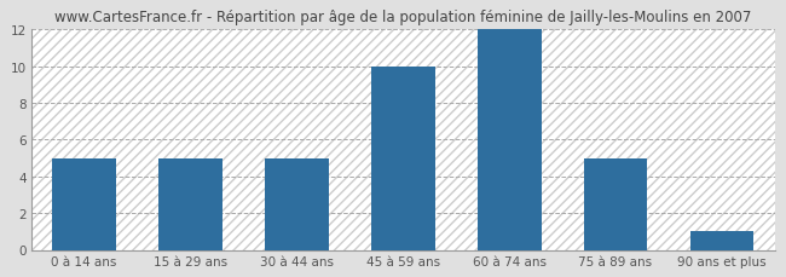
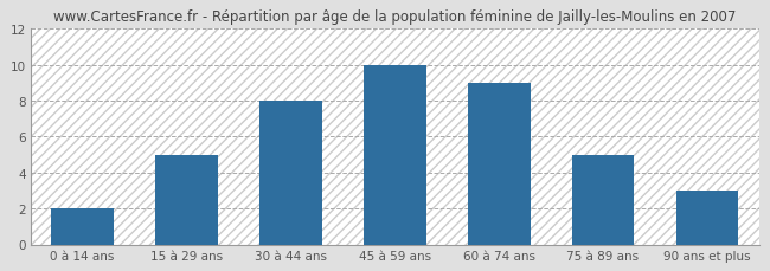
0 à 14 ans: 5 -> 2
30 à 44 ans: 5 -> 8
60 à 74 ans: 12 -> 9
90 ans et plus: 1 -> 3
